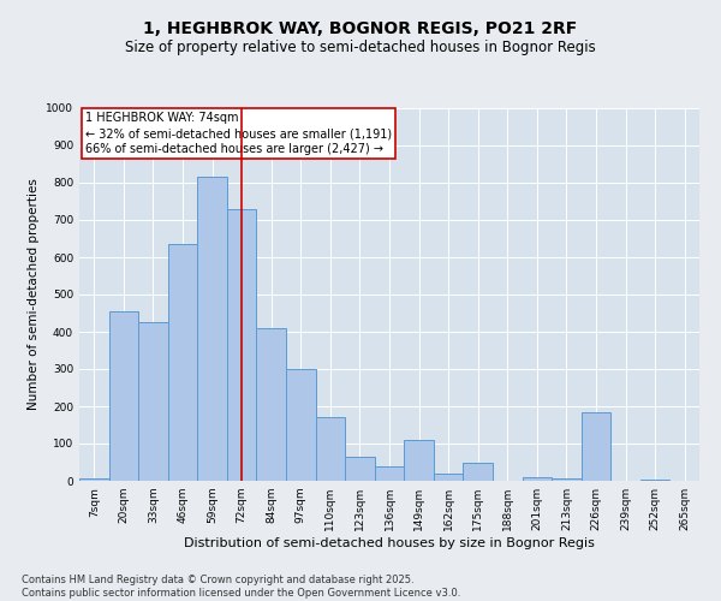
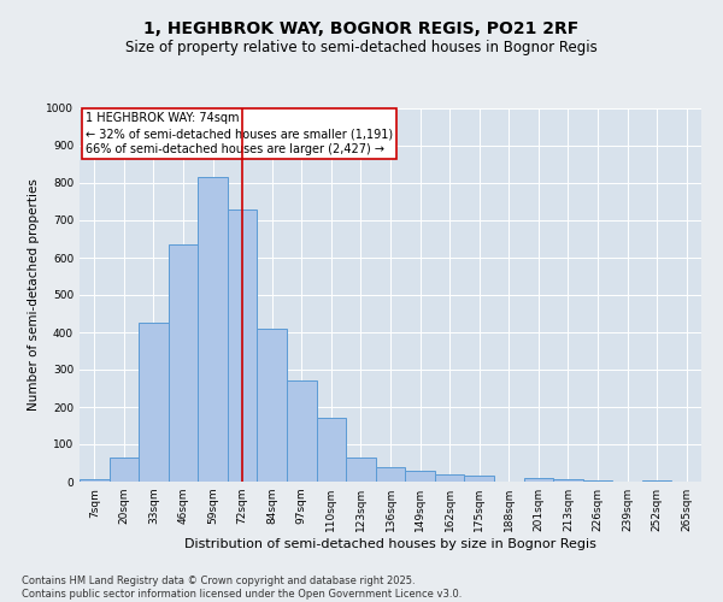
20sqm: 455 -> 65
97sqm: 300 -> 270
149sqm: 110 -> 28
175sqm: 50 -> 15
226sqm: 185 -> 3
